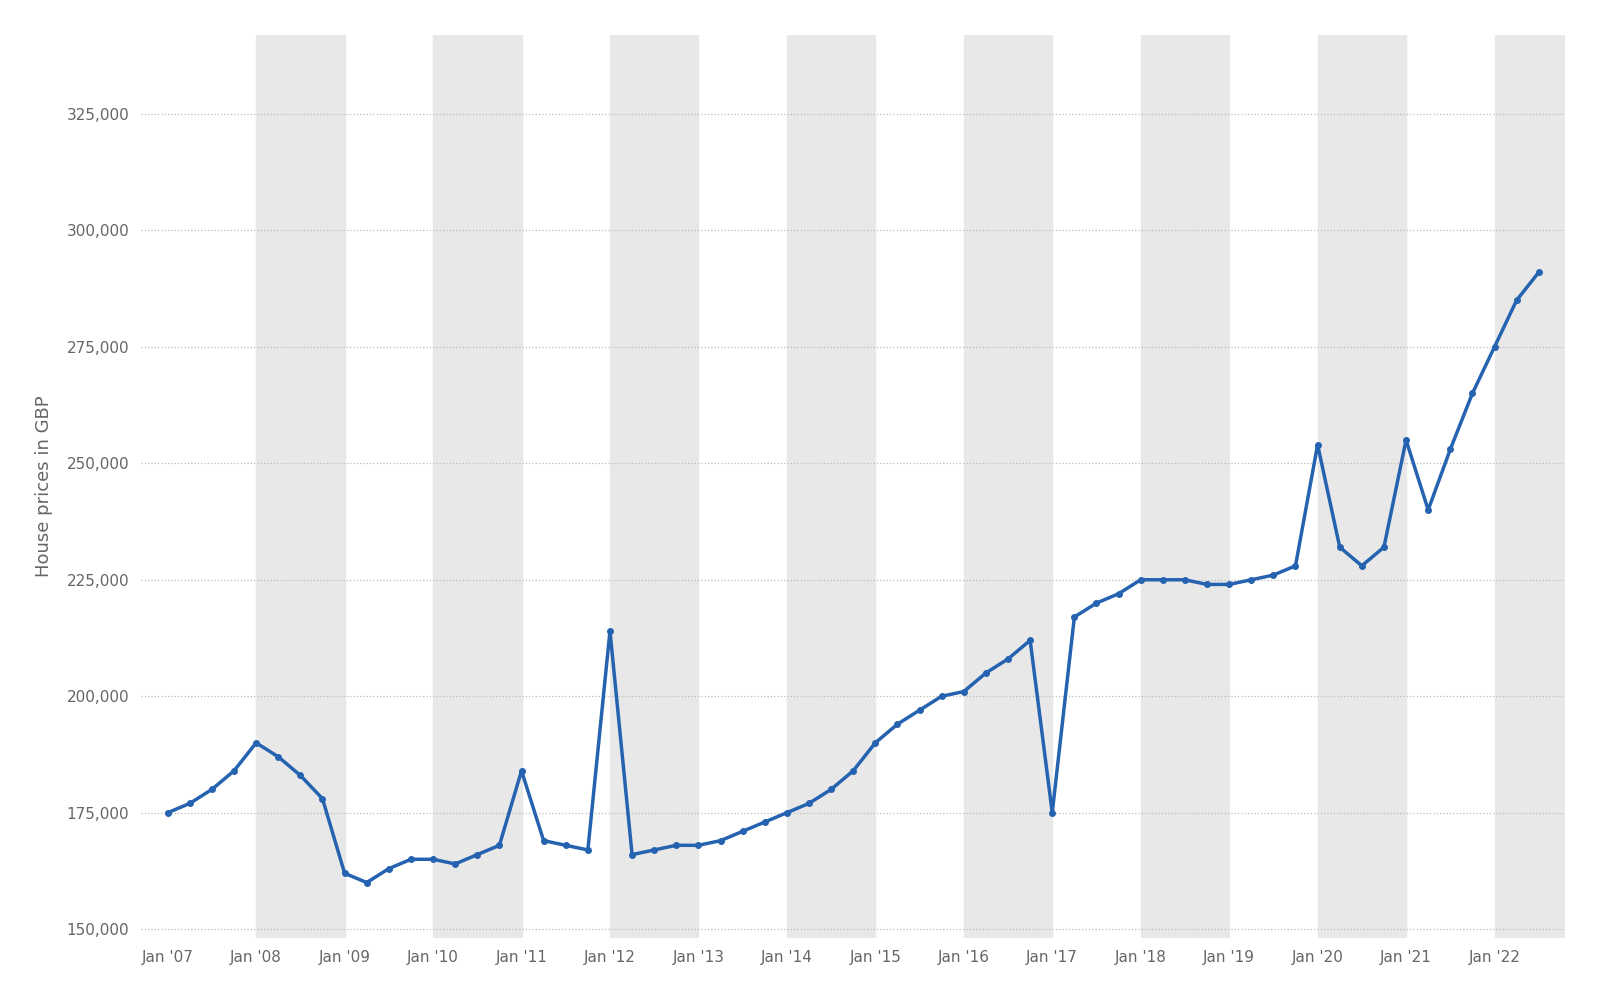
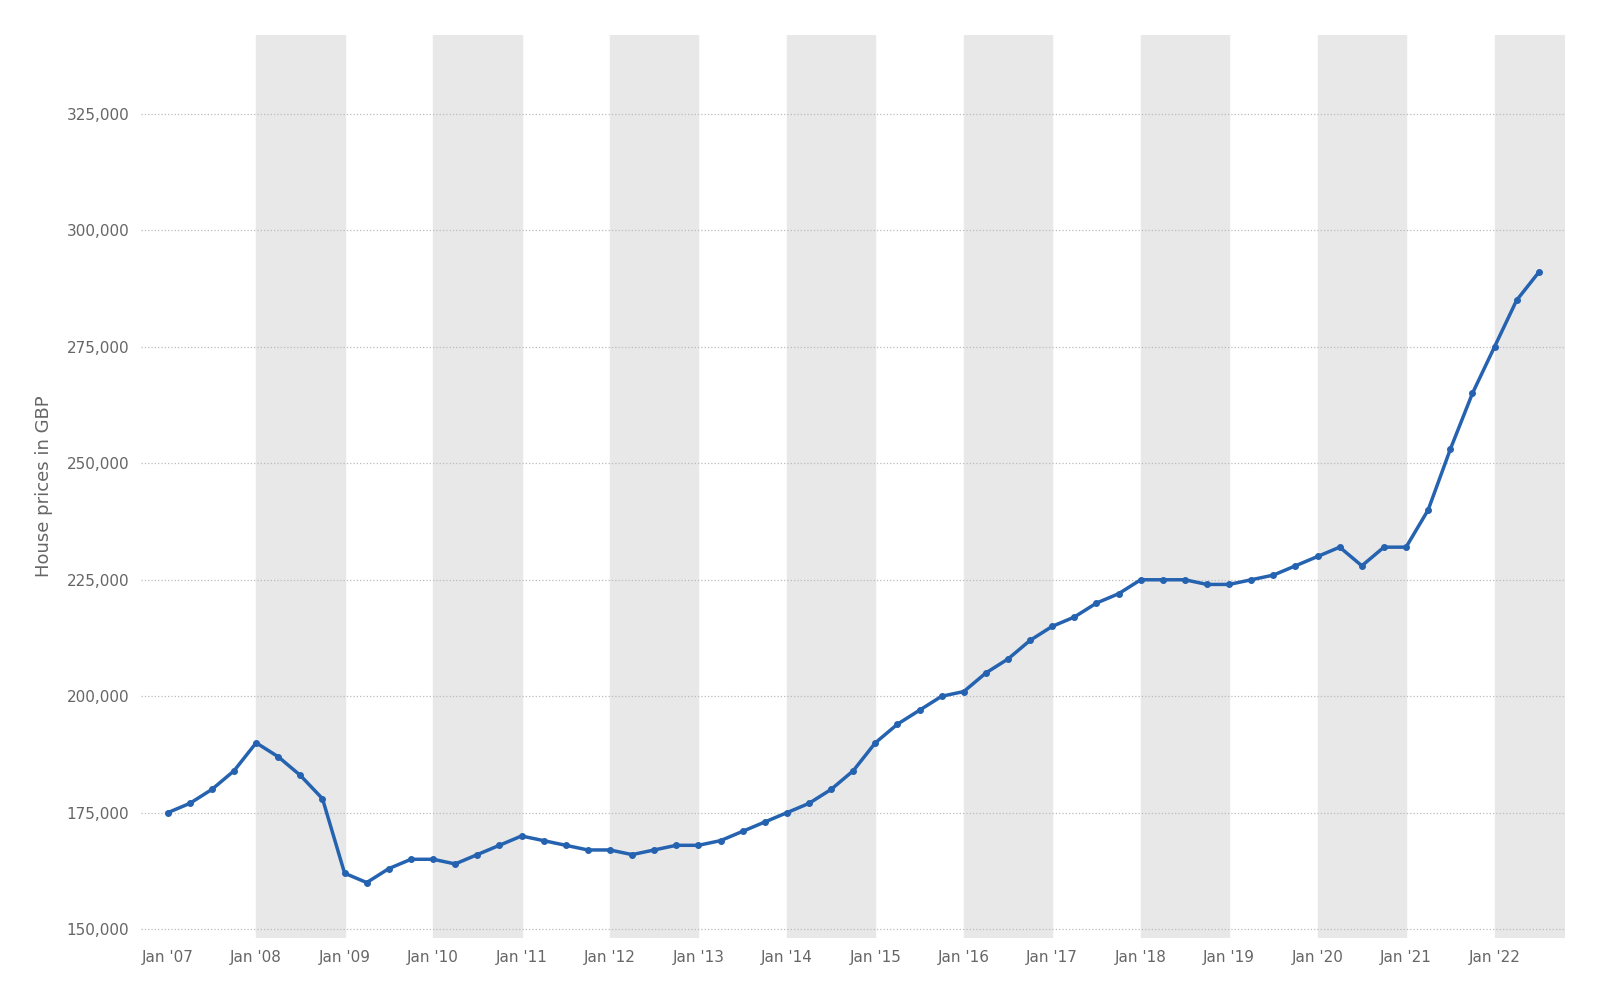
Jan '11: 184,000 -> 170,000
Jan '12: 214,000 -> 167,000
Jan '17: 175,000 -> 215,000
Jan '20: 254,000 -> 230,000
Jan '21: 255,000 -> 232,000
